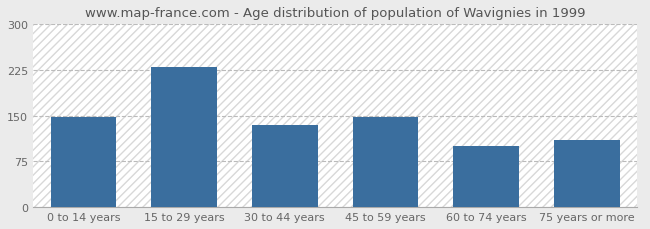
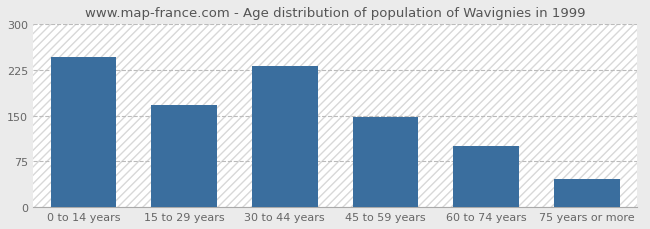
0 to 14 years: 148 -> 247
15 to 29 years: 230 -> 168
30 to 44 years: 134 -> 232
75 years or more: 110 -> 47
